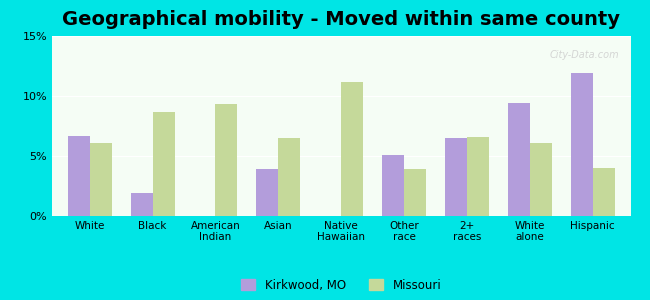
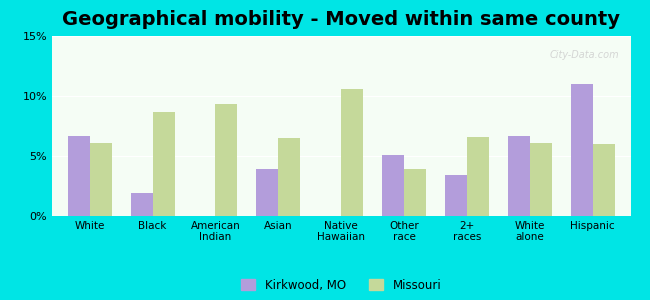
Missouri/Native Hawaiian: 11.2% -> 10.6%
Kirkwood, MO/2+ races: 6.5% -> 3.4%
Kirkwood, MO/White alone: 9.4% -> 6.7%
Kirkwood, MO/Hispanic: 11.9% -> 11.0%
Missouri/Hispanic: 4.0% -> 6.0%
